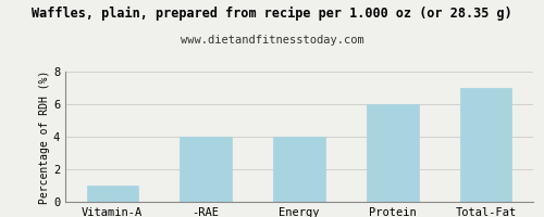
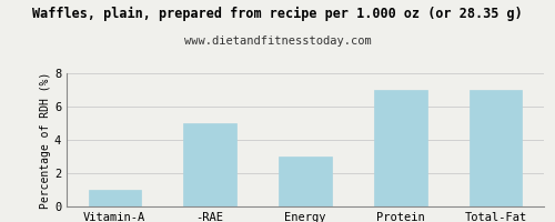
-RAE: 4 -> 5
Energy: 4 -> 3
Protein: 6 -> 7
